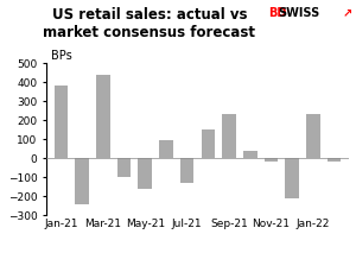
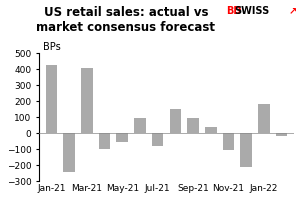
Jan-21: 380 -> 420
Mar-21: 440 -> 400
May-21: -160 -> -60
Jul-21: -130 -> -80
Sep-21: 230 -> 100
Nov-21: -20 -> -100
Jan-22: 230 -> 180
